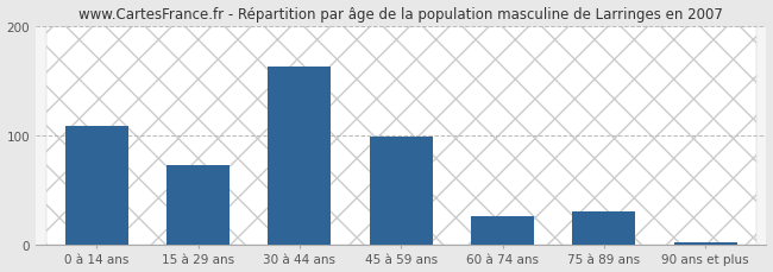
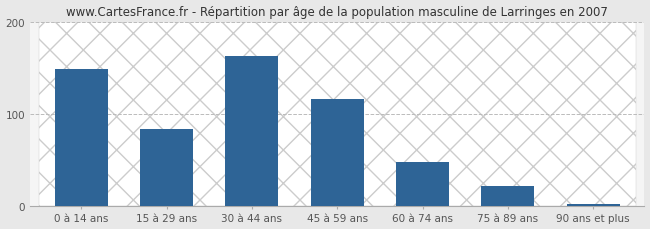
0 à 14 ans: 108 -> 148
15 à 29 ans: 72 -> 83
45 à 59 ans: 98 -> 116
60 à 74 ans: 26 -> 47
75 à 89 ans: 30 -> 22
